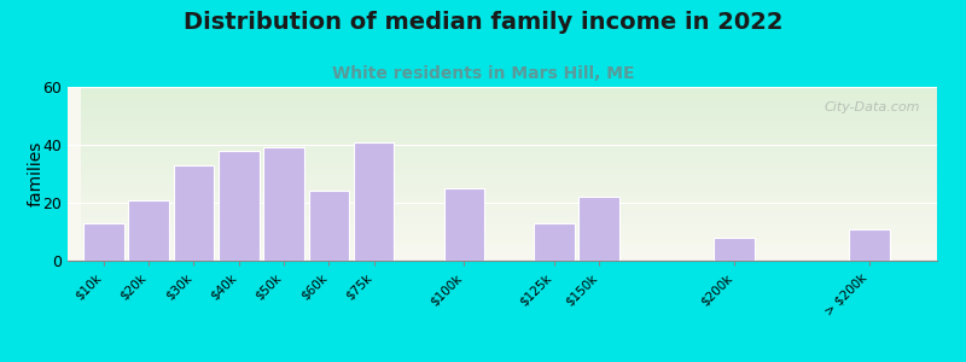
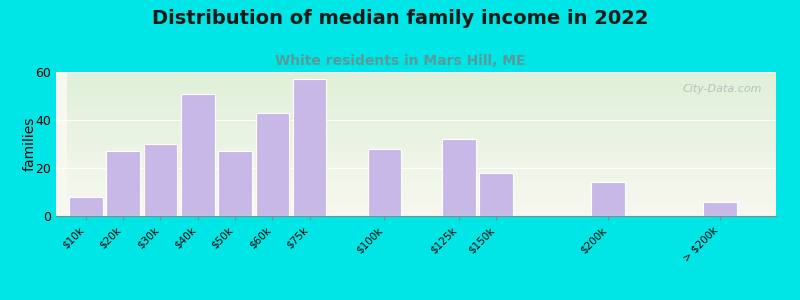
$10k: 13 -> 8
$20k: 21 -> 27
$30k: 33 -> 30
$40k: 38 -> 51
$50k: 39 -> 27
$60k: 24 -> 43
$75k: 41 -> 57
$100k: 25 -> 28
$125k: 13 -> 32
$150k: 22 -> 18
$200k: 8 -> 14
> $200k: 11 -> 6
